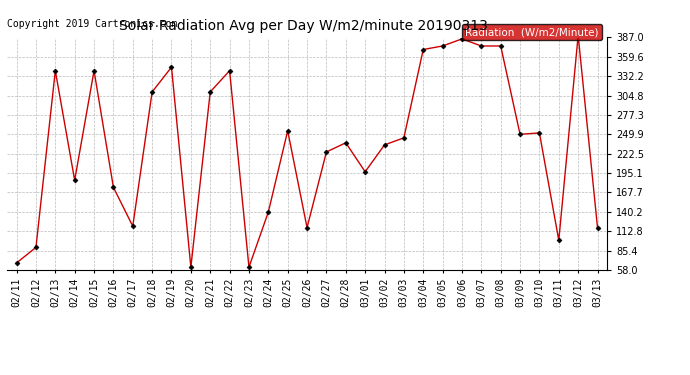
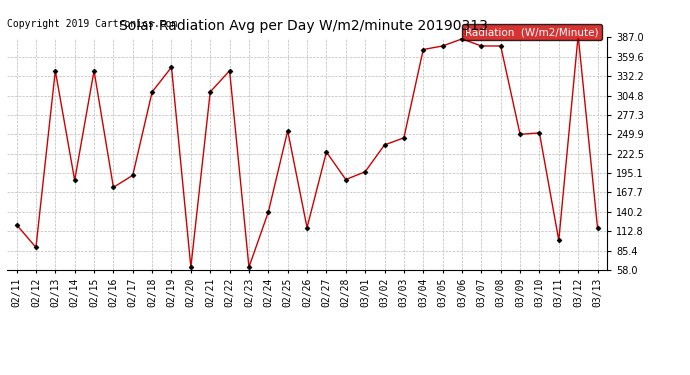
02/11: 68 -> 122
02/17: 120 -> 192
02/28: 238 -> 186
